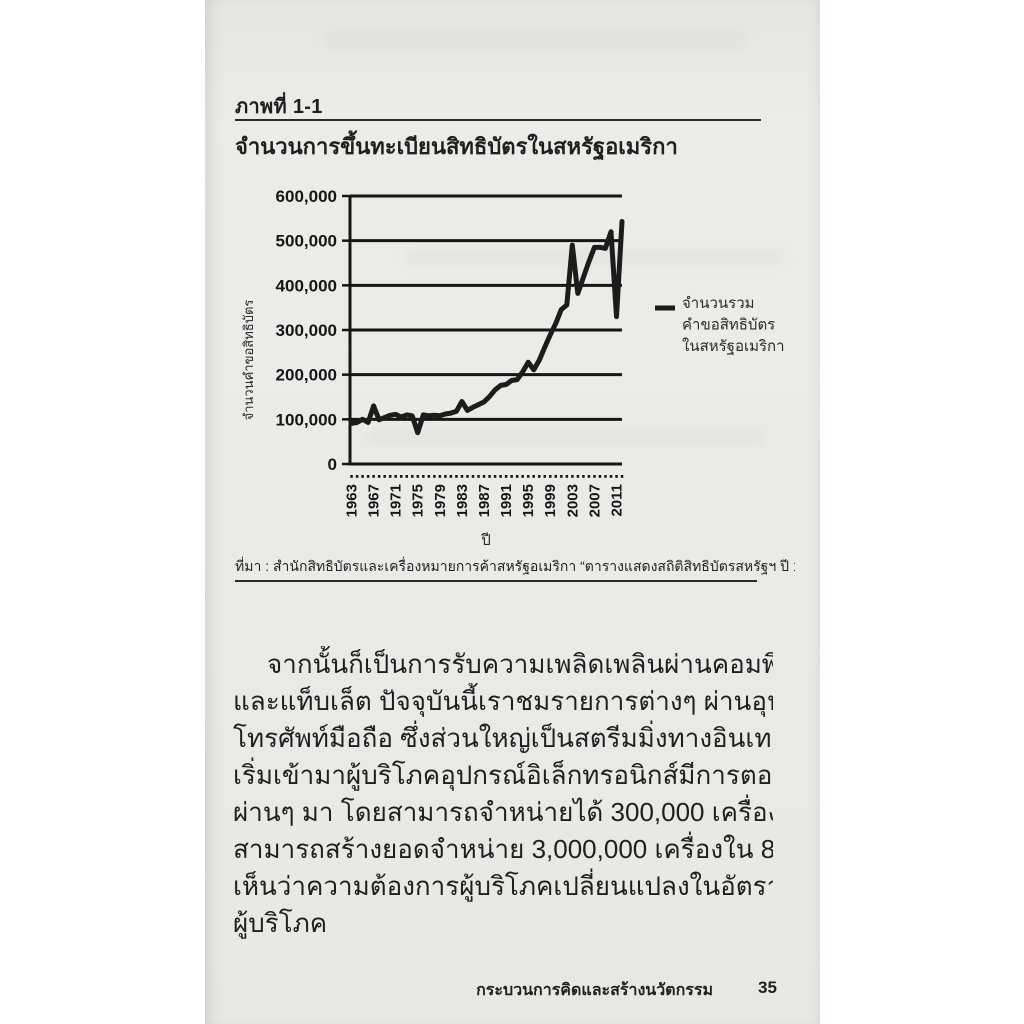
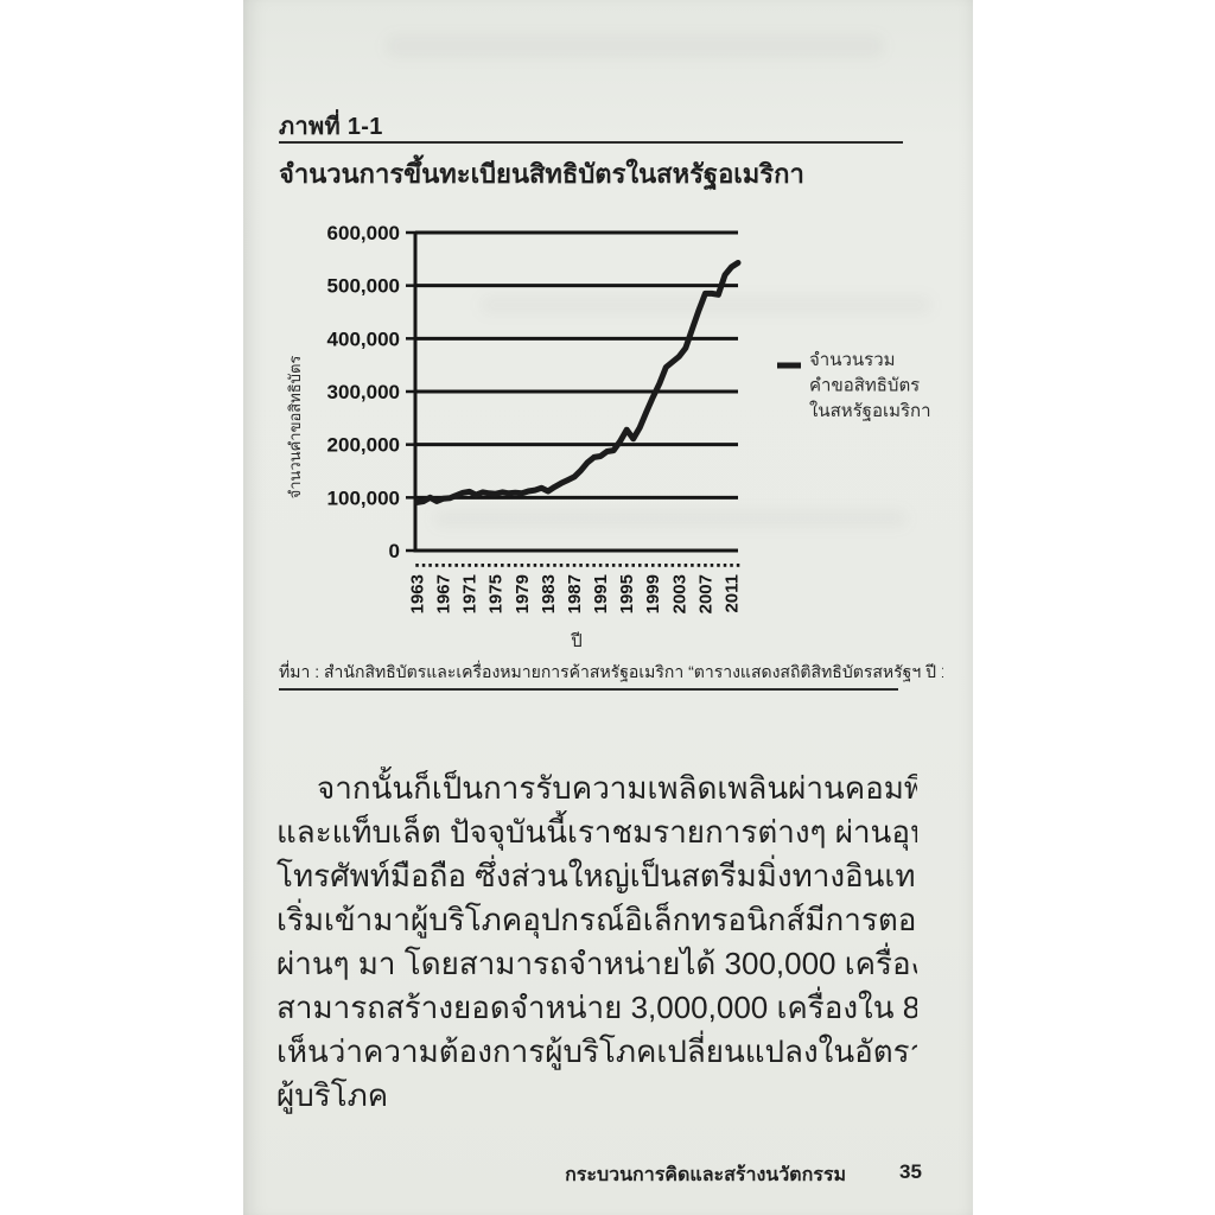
1967: 130000 -> 100000
1975: 70000 -> 110000
1983: 140000 -> 110000
2003: 490000 -> 370000
2011: 330000 -> 540000
